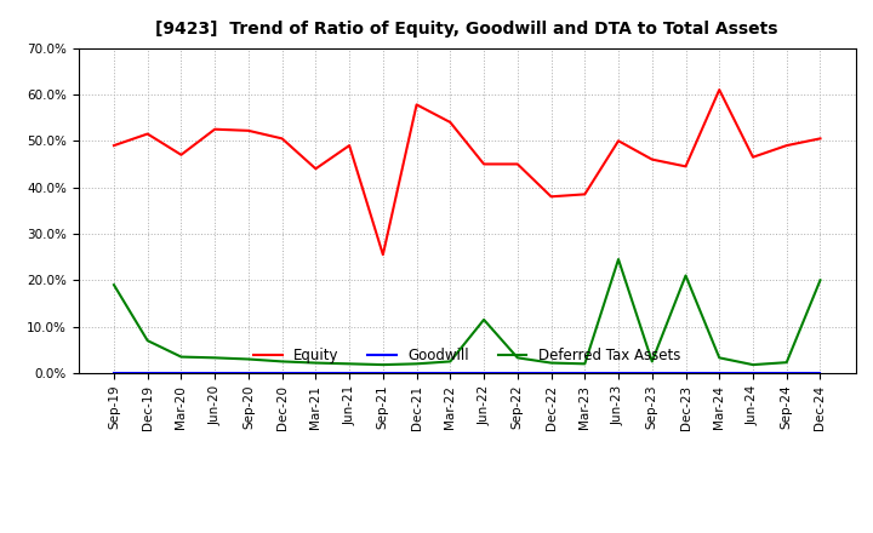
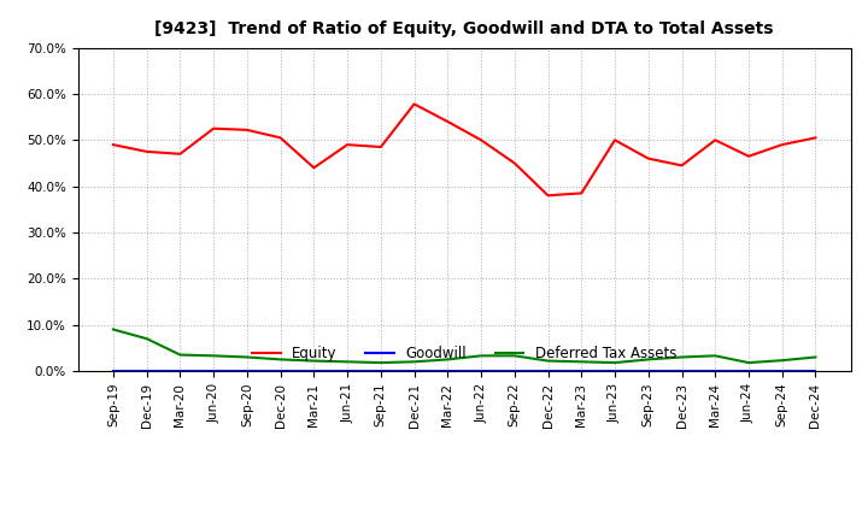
Deferred Tax Assets/Sep-19: 19.0% -> 9.0%
Equity/Dec-19: 51.5% -> 47.5%
Equity/Sep-21: 25.5% -> 48.5%
Equity/Jun-22: 45.0% -> 50.0%
Deferred Tax Assets/Jun-22: 11.5% -> 3.3%
Deferred Tax Assets/Jun-23: 24.5% -> 1.8%
Deferred Tax Assets/Dec-23: 21.0% -> 3.0%
Equity/Mar-24: 61.0% -> 50.0%
Deferred Tax Assets/Dec-24: 20.0% -> 3.0%
